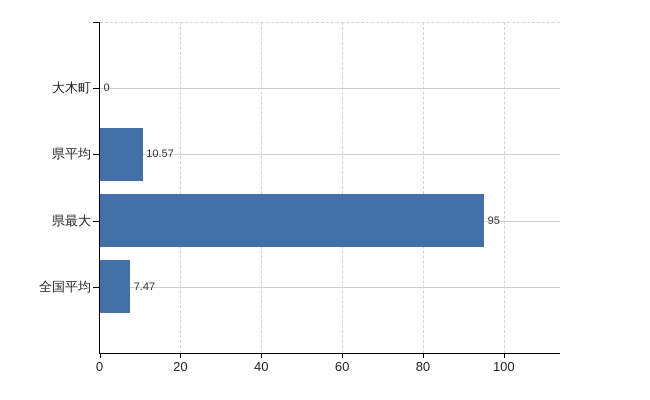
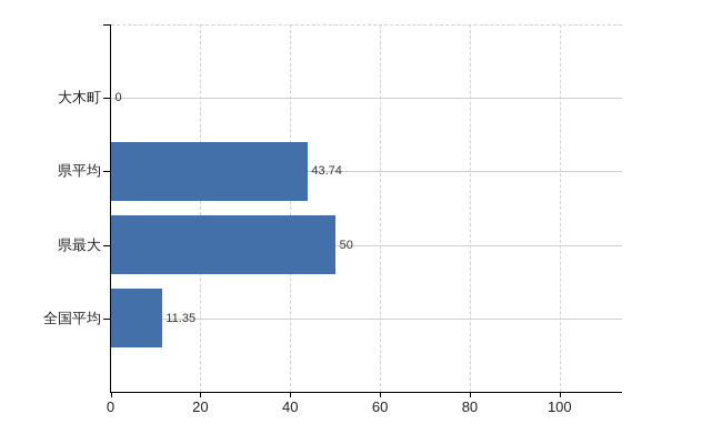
県平均: 10.57 -> 43.74
県最大: 95 -> 50
全国平均: 7.47 -> 11.35
